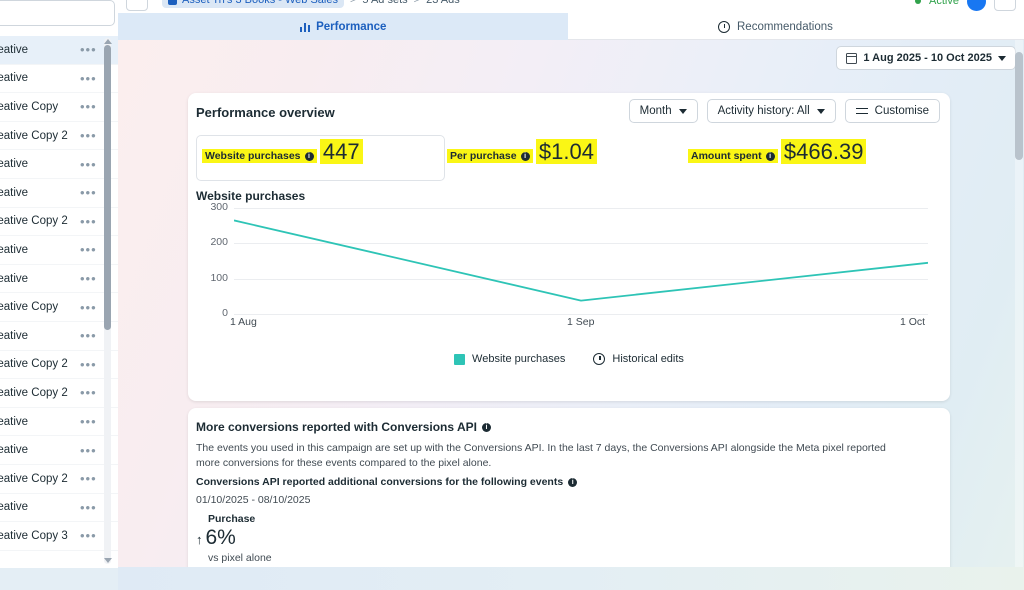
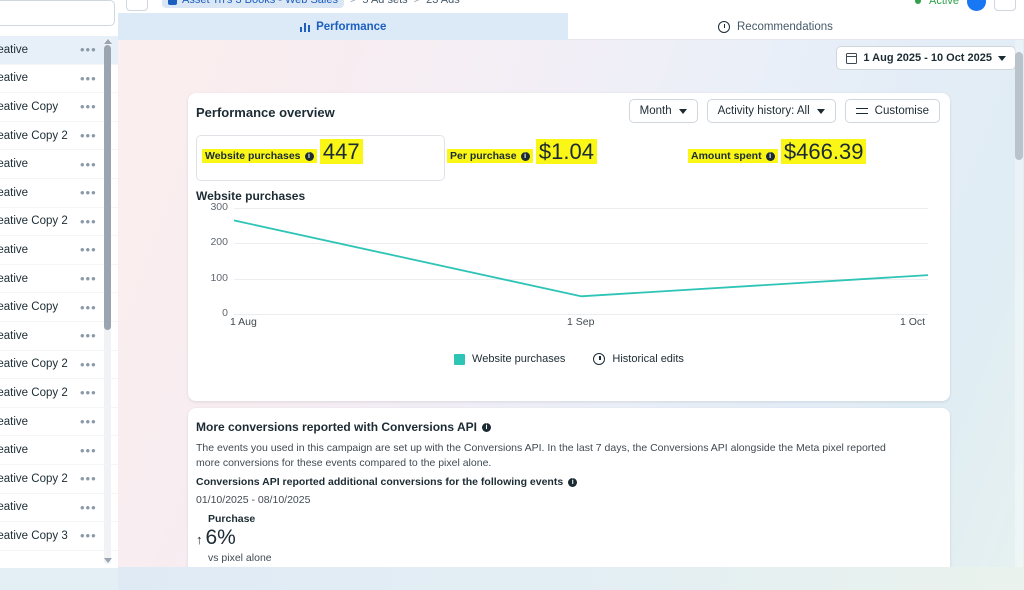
1 Sep: 40 -> 50
1 Oct: 140 -> 110
